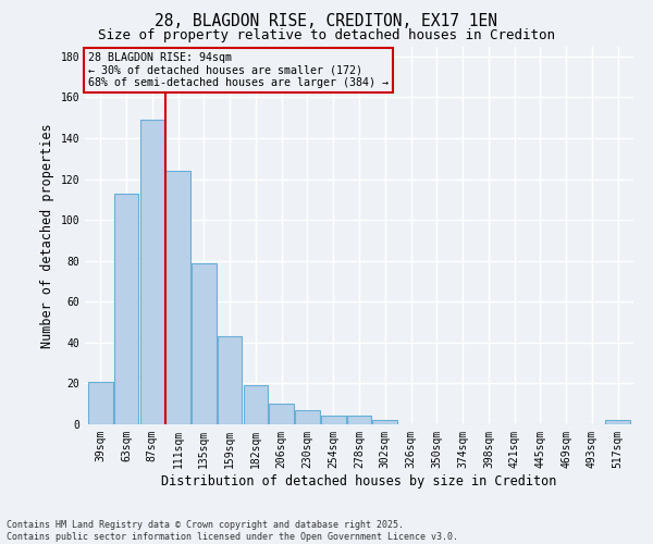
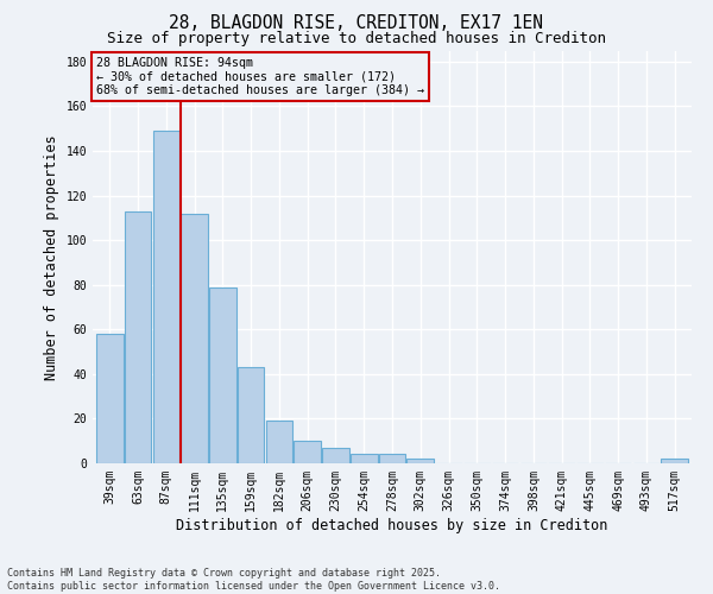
39sqm: 21 -> 58
111sqm: 124 -> 112
